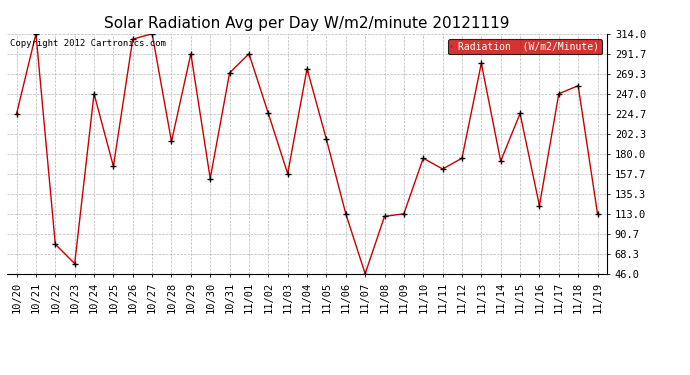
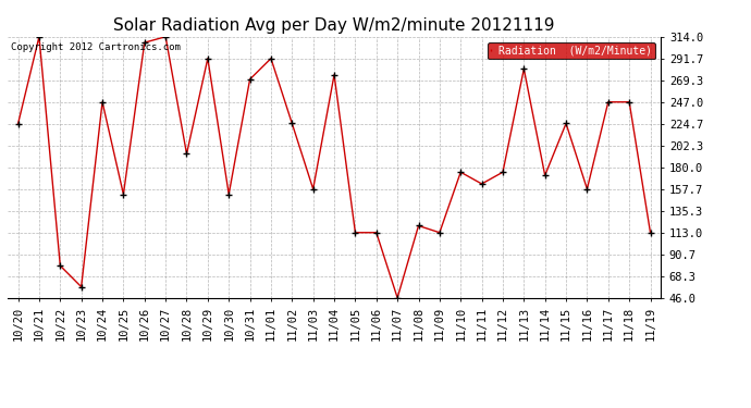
10/25: 166 -> 152
11/05: 196 -> 113
11/08: 110 -> 120
11/16: 122 -> 158
11/18: 256 -> 247
